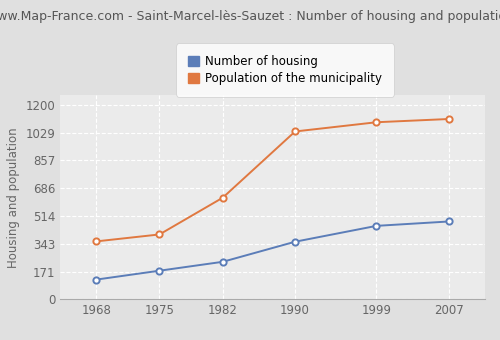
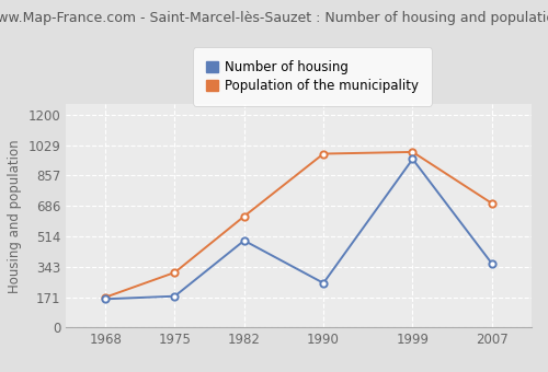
Number of housing/1968: 120 -> 160
Population of the municipality/1968: 360 -> 170
Population of the municipality/1975: 400 -> 310
Number of housing/1982: 230 -> 490
Number of housing/1990: 360 -> 250
Population of the municipality/1990: 1040 -> 980
Number of housing/1999: 450 -> 950
Population of the municipality/1999: 1090 -> 990
Number of housing/2007: 480 -> 360
Population of the municipality/2007: 1110 -> 700
